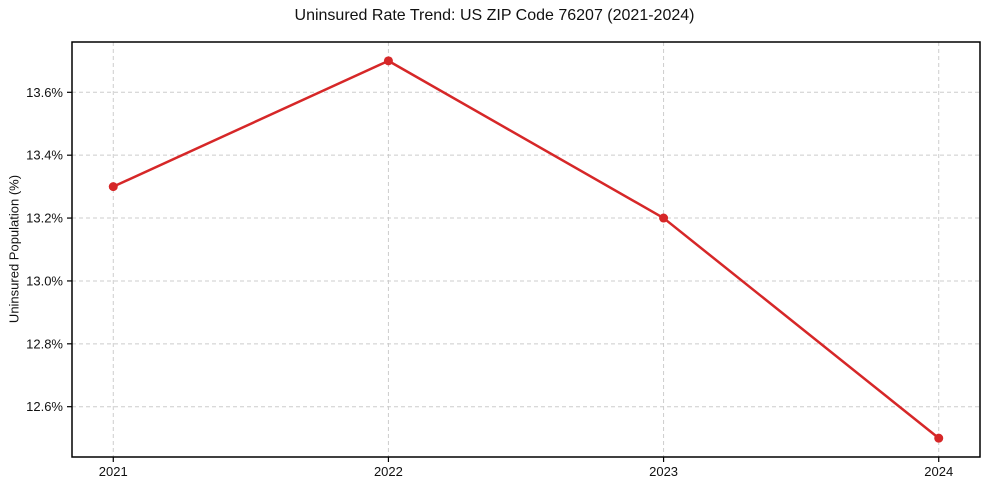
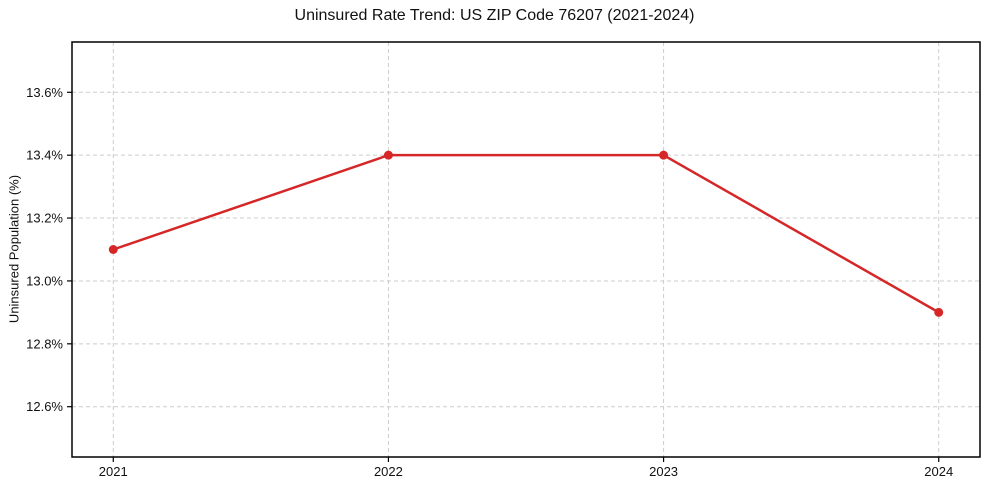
2021: 13.3% -> 13.1%
2022: 13.7% -> 13.4%
2023: 13.2% -> 13.4%
2024: 12.5% -> 12.9%
